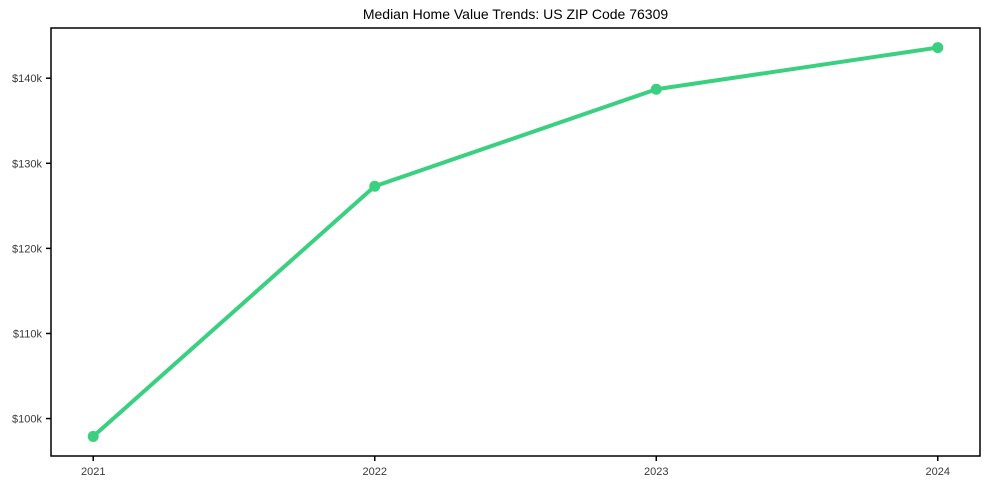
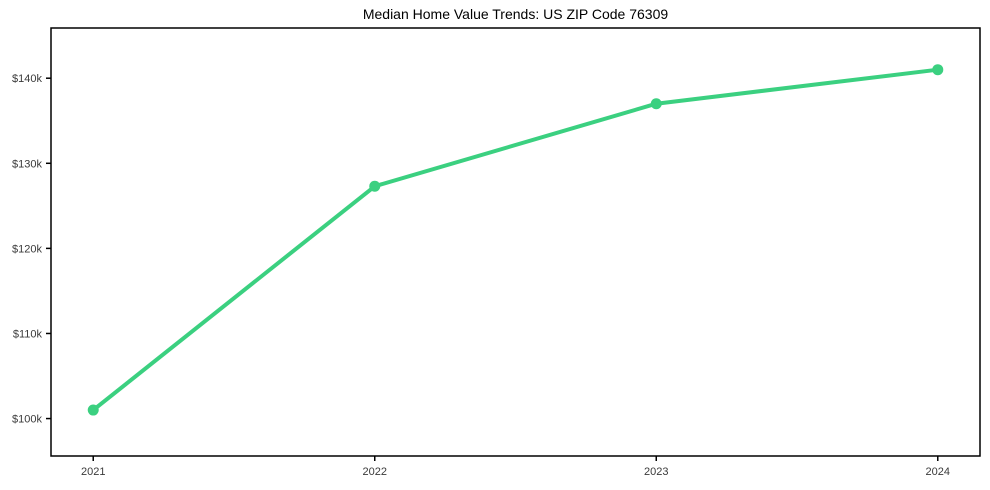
2021: $98k -> $101k
2023: $139k -> $137k
2024: $144k -> $141k
